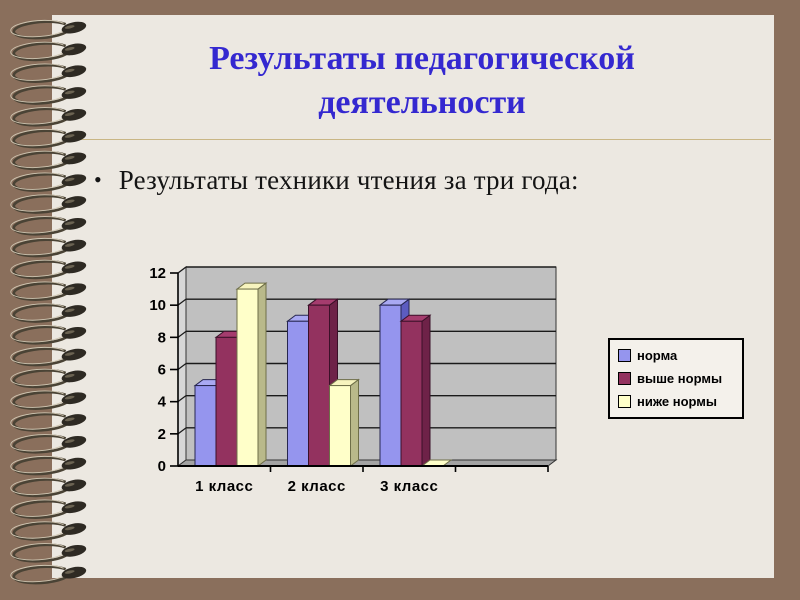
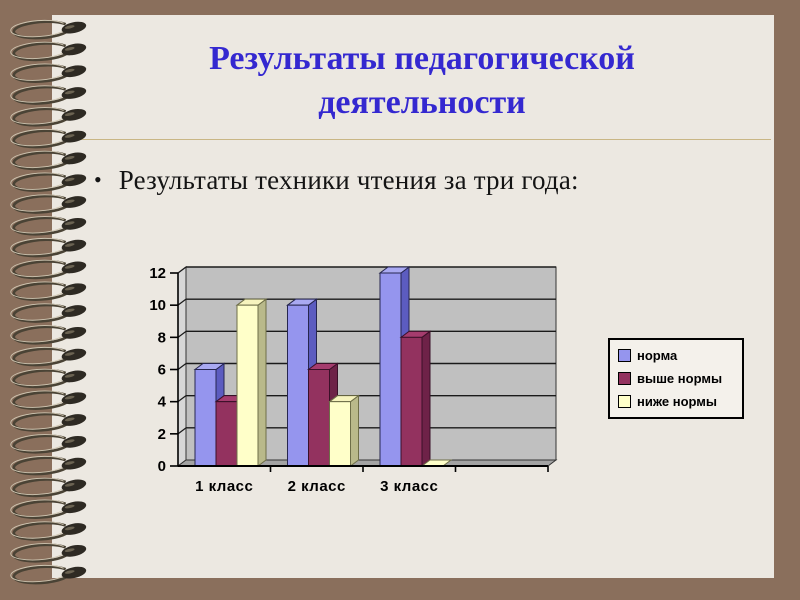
норма/1 класс: 5 -> 6
выше нормы/1 класс: 8 -> 4
ниже нормы/1 класс: 11 -> 10
норма/2 класс: 9 -> 10
выше нормы/2 класс: 10 -> 6
ниже нормы/2 класс: 5 -> 4
норма/3 класс: 10 -> 12
выше нормы/3 класс: 9 -> 8
